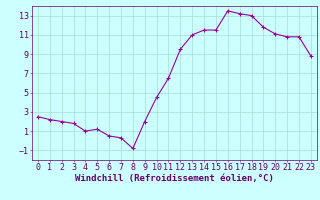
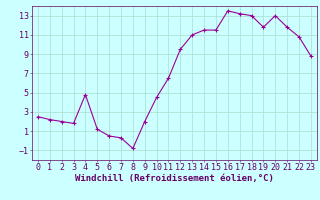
4: 1.0 -> 4.8
20: 11.1 -> 13.0
21: 10.8 -> 11.8
